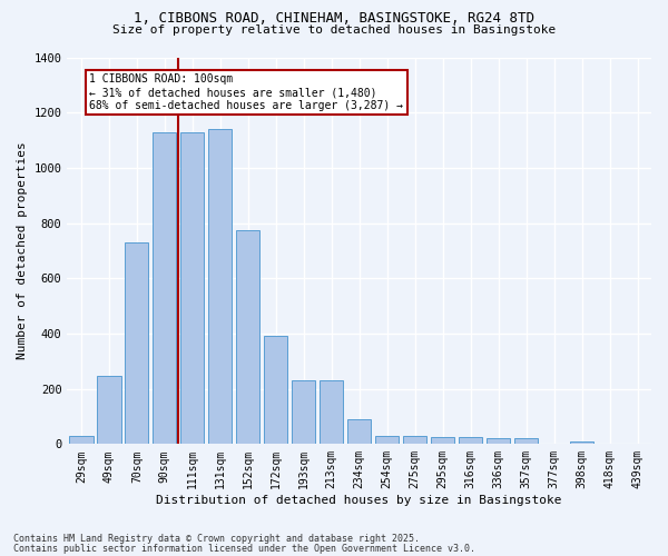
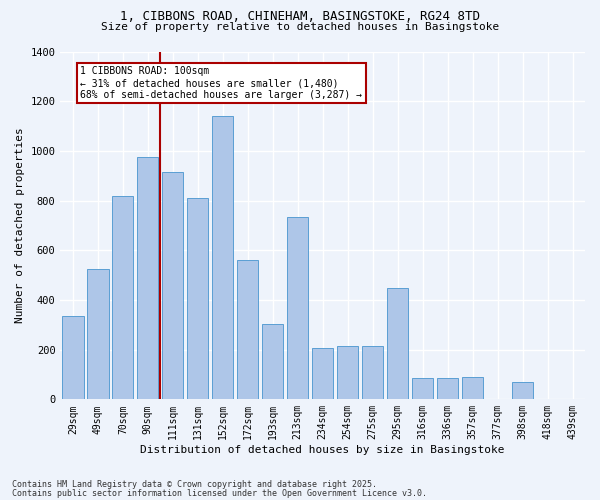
29sqm: 30 -> 335
49sqm: 245 -> 525
70sqm: 730 -> 820
90sqm: 1130 -> 975
111sqm: 1130 -> 915
131sqm: 1140 -> 810
152sqm: 775 -> 1140
172sqm: 390 -> 560
193sqm: 230 -> 305
213sqm: 230 -> 735
234sqm: 90 -> 205
254sqm: 30 -> 215
275sqm: 30 -> 215
295sqm: 25 -> 450
316sqm: 25 -> 85
336sqm: 20 -> 85
357sqm: 20 -> 90
398sqm: 10 -> 70
